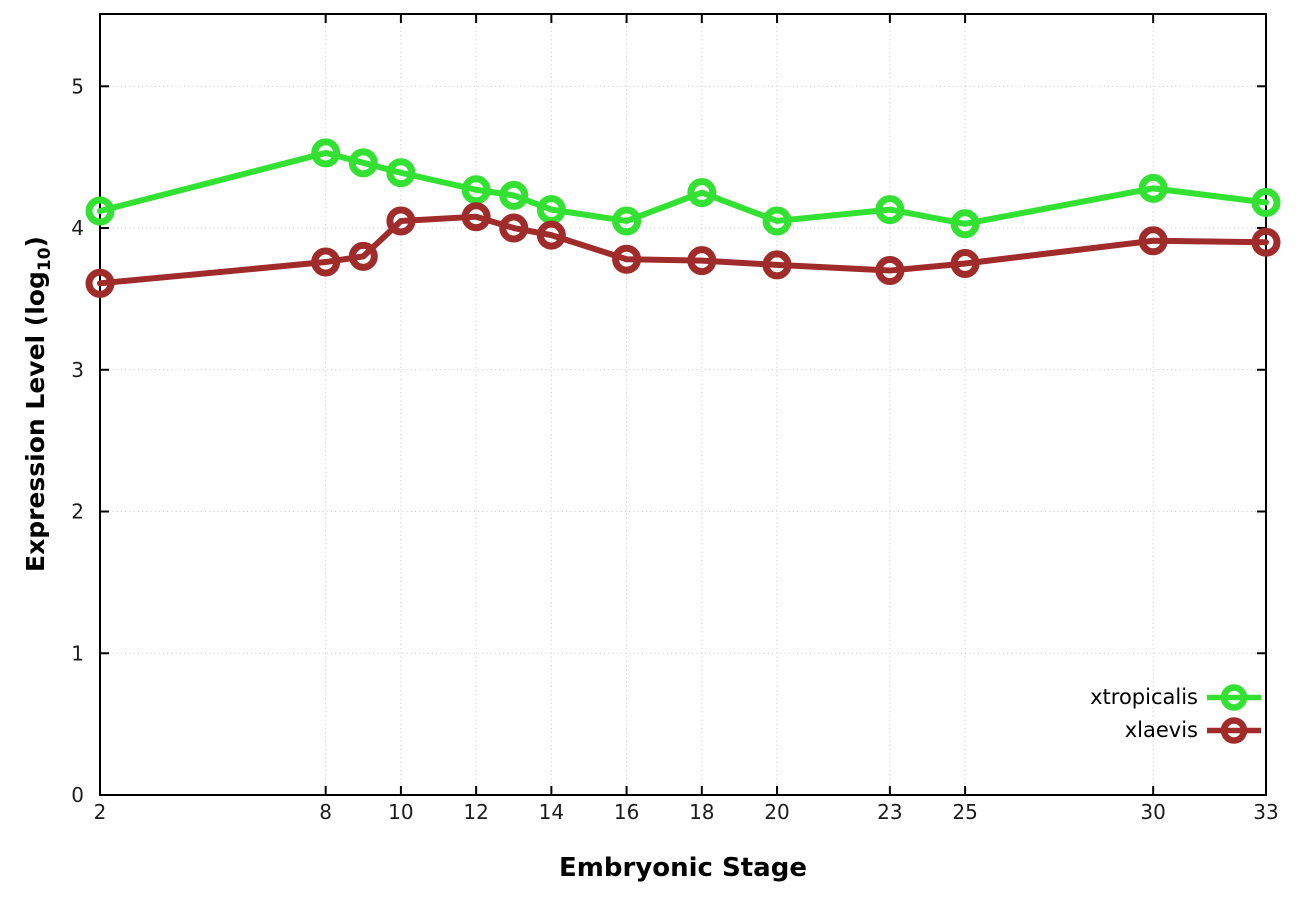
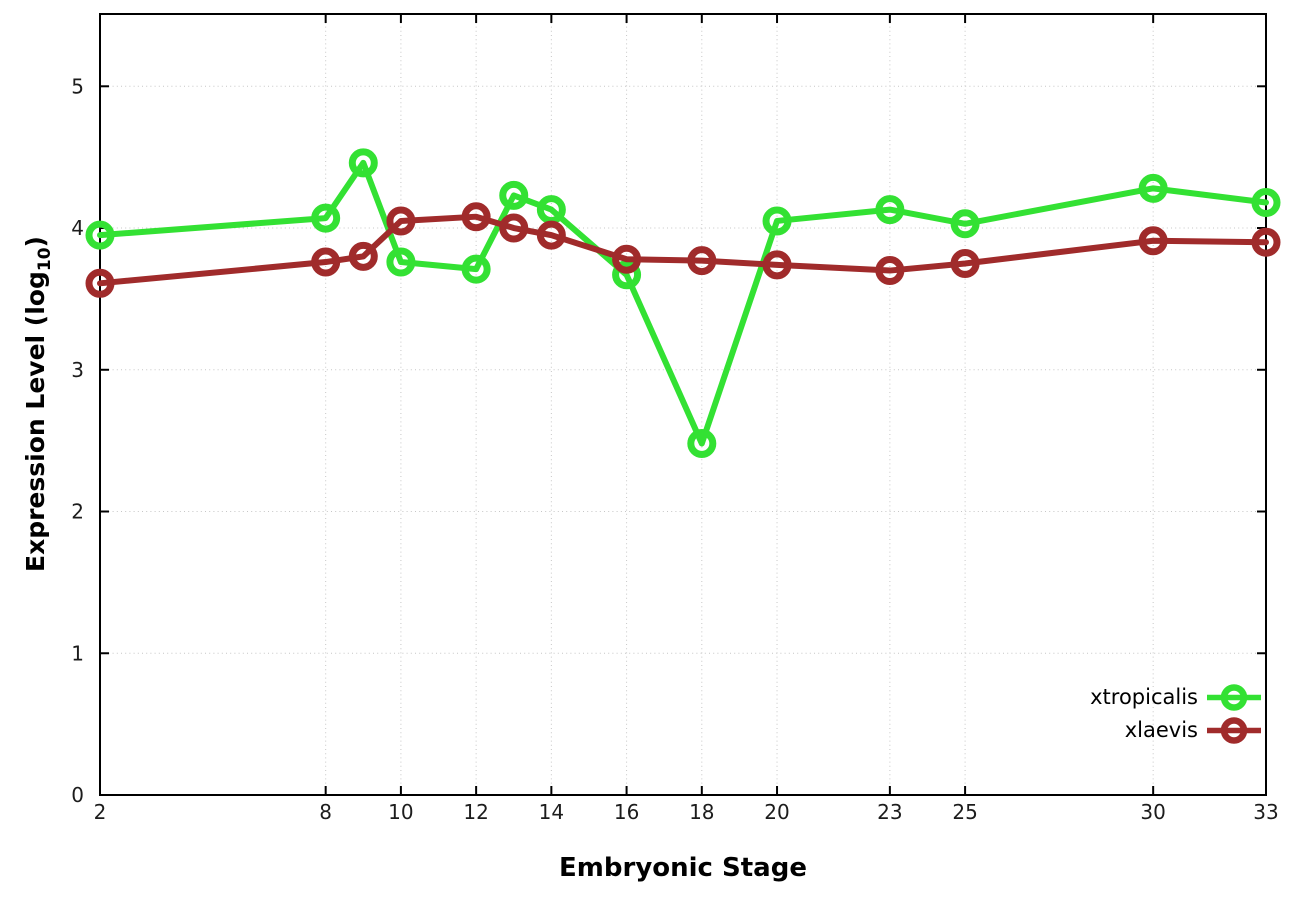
xtropicalis/2: 4.12 -> 3.95
xtropicalis/8: 4.53 -> 4.07
xtropicalis/10: 4.39 -> 3.76
xtropicalis/12: 4.27 -> 3.71
xtropicalis/16: 4.05 -> 3.67
xtropicalis/18: 4.25 -> 2.48
